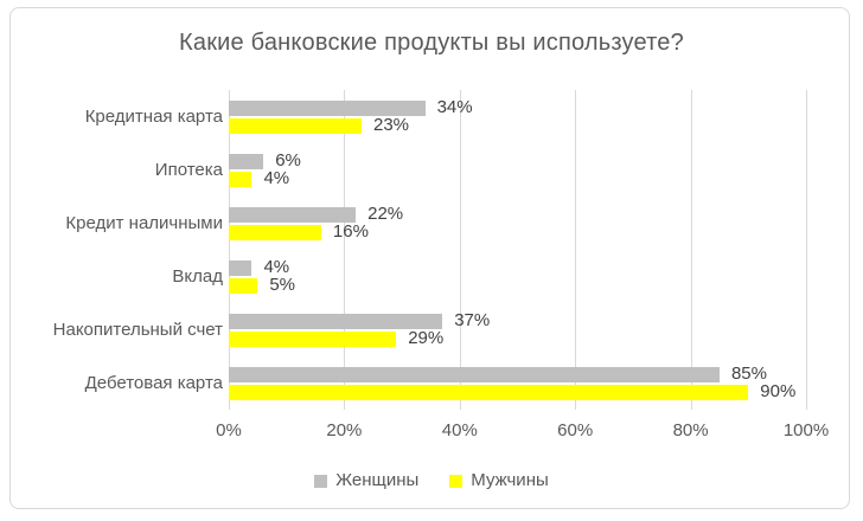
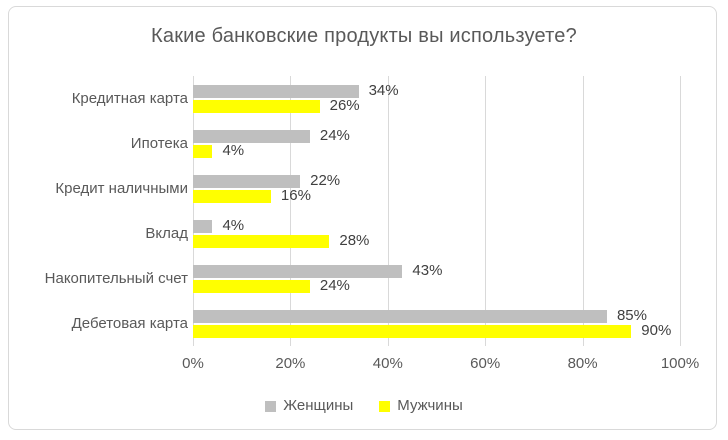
Мужчины/Кредитная карта: 23% -> 26%
Женщины/Ипотека: 6% -> 24%
Мужчины/Вклад: 5% -> 28%
Женщины/Накопительный счет: 37% -> 43%
Мужчины/Накопительный счет: 29% -> 24%
